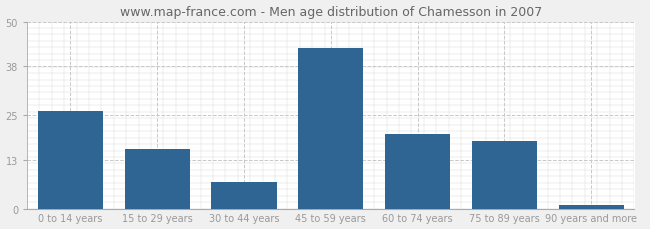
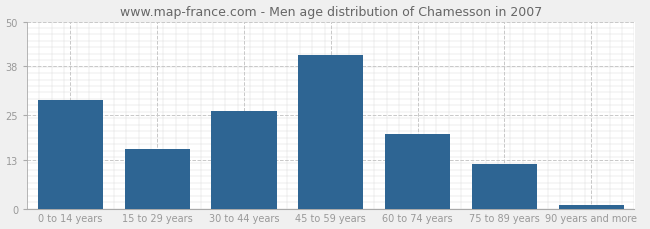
0 to 14 years: 26 -> 29
30 to 44 years: 7 -> 26
45 to 59 years: 43 -> 41
75 to 89 years: 18 -> 12
